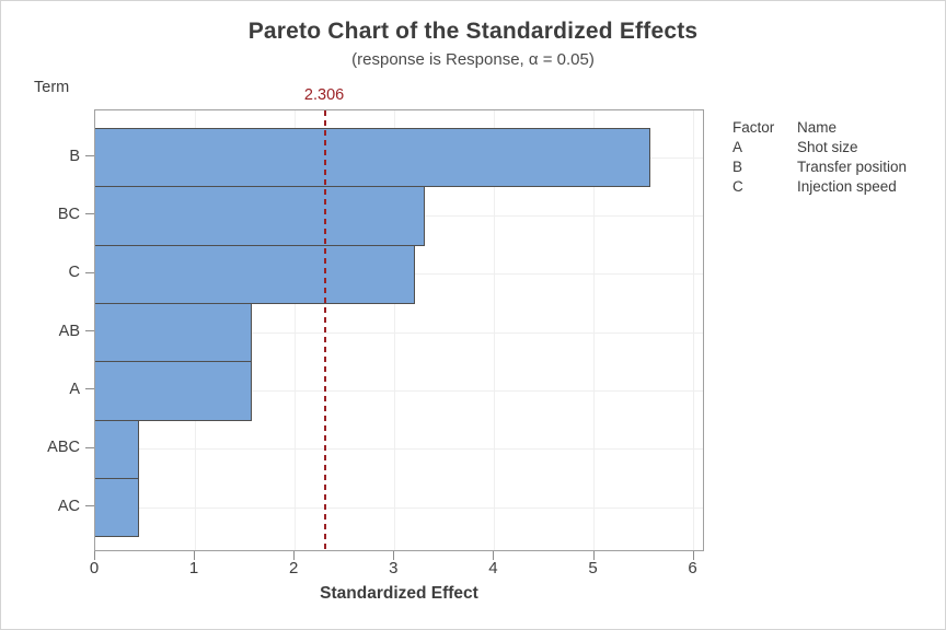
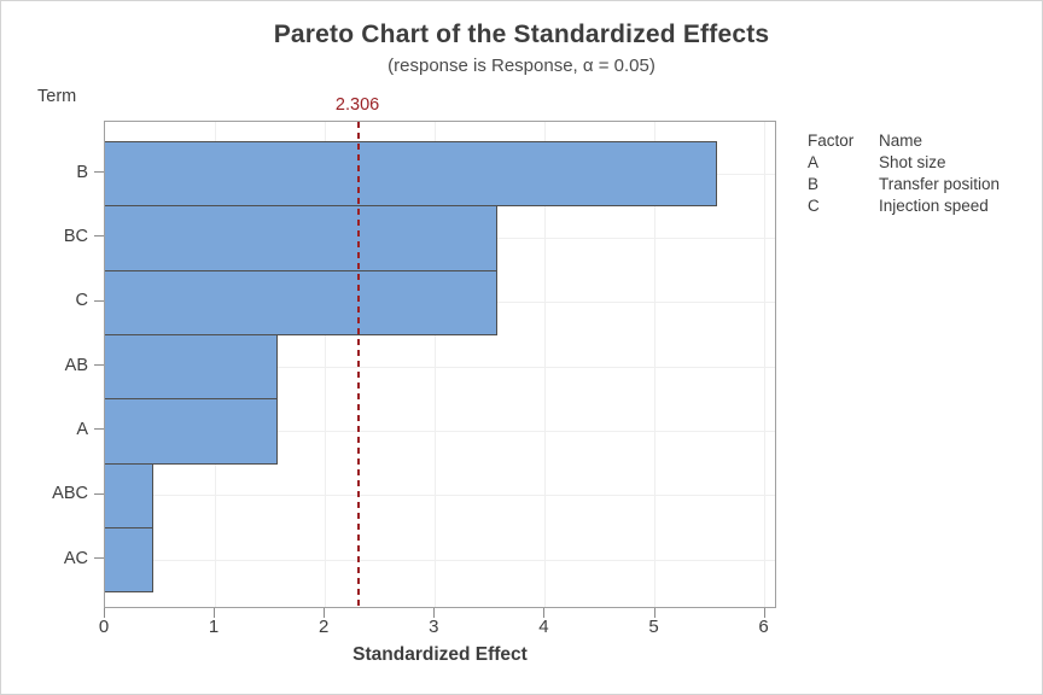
BC: 3.3 -> 3.6
C: 3.2 -> 3.6
